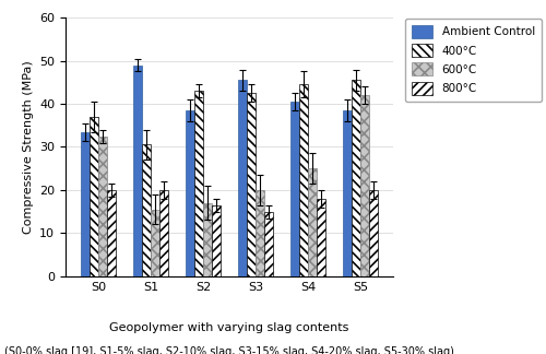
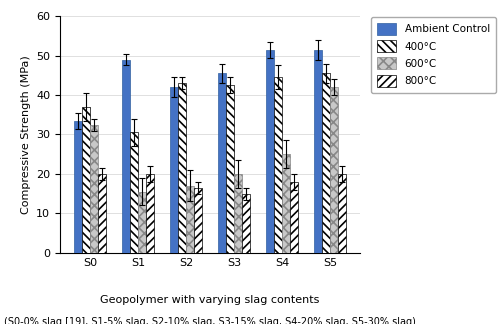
Ambient Control/S2: 38.5 -> 42.0
Ambient Control/S4: 40.5 -> 51.5
Ambient Control/S5: 38.5 -> 51.5
